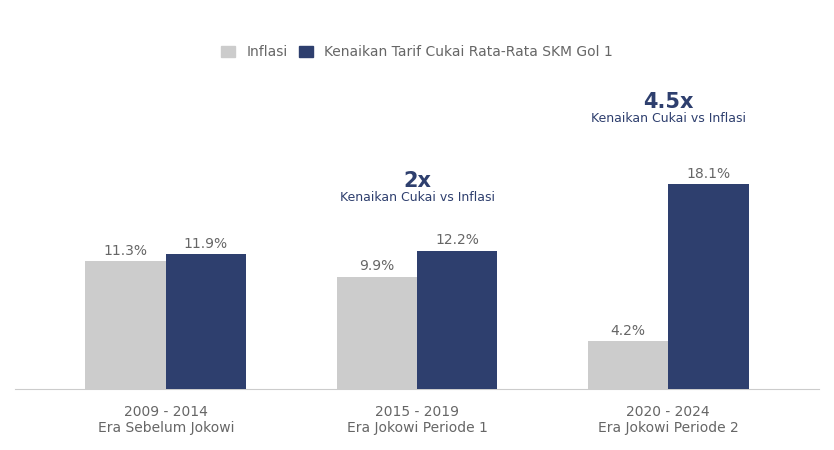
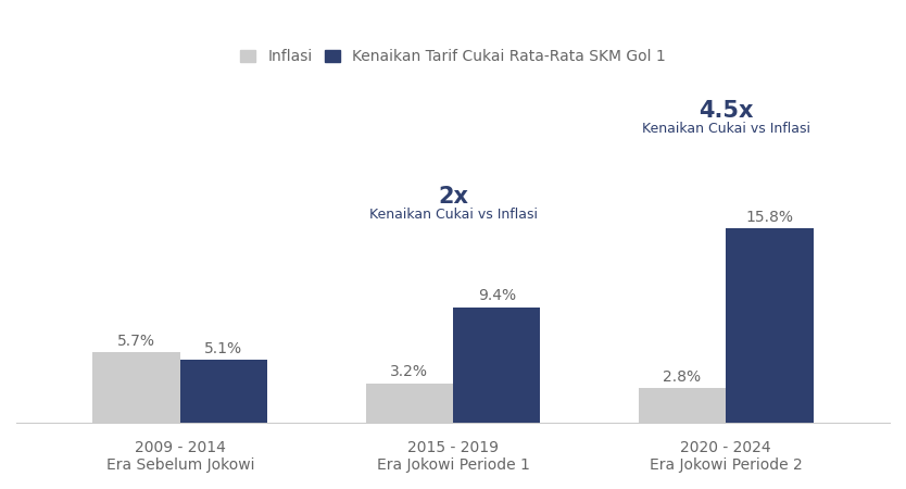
Inflasi/2009 - 2014 Era Sebelum Jokowi: 11.3% -> 5.7%
Kenaikan Tarif Cukai Rata-Rata SKM Gol 1/2009 - 2014 Era Sebelum Jokowi: 11.9% -> 5.1%
Inflasi/2015 - 2019 Era Jokowi Periode 1: 9.9% -> 3.2%
Kenaikan Tarif Cukai Rata-Rata SKM Gol 1/2015 - 2019 Era Jokowi Periode 1: 12.2% -> 9.4%
Inflasi/2020 - 2024 Era Jokowi Periode 2: 4.2% -> 2.8%
Kenaikan Tarif Cukai Rata-Rata SKM Gol 1/2020 - 2024 Era Jokowi Periode 2: 18.1% -> 15.8%
